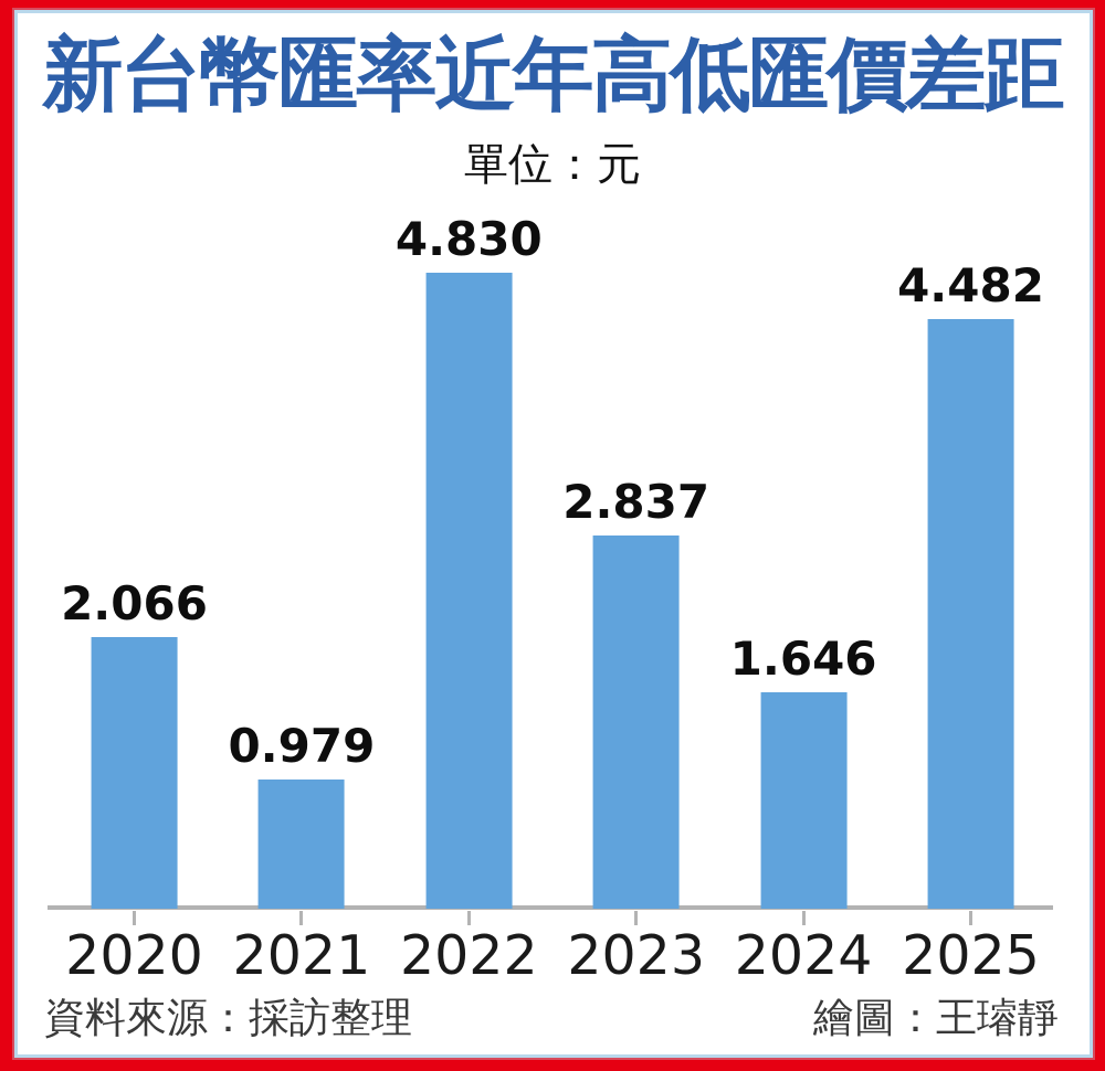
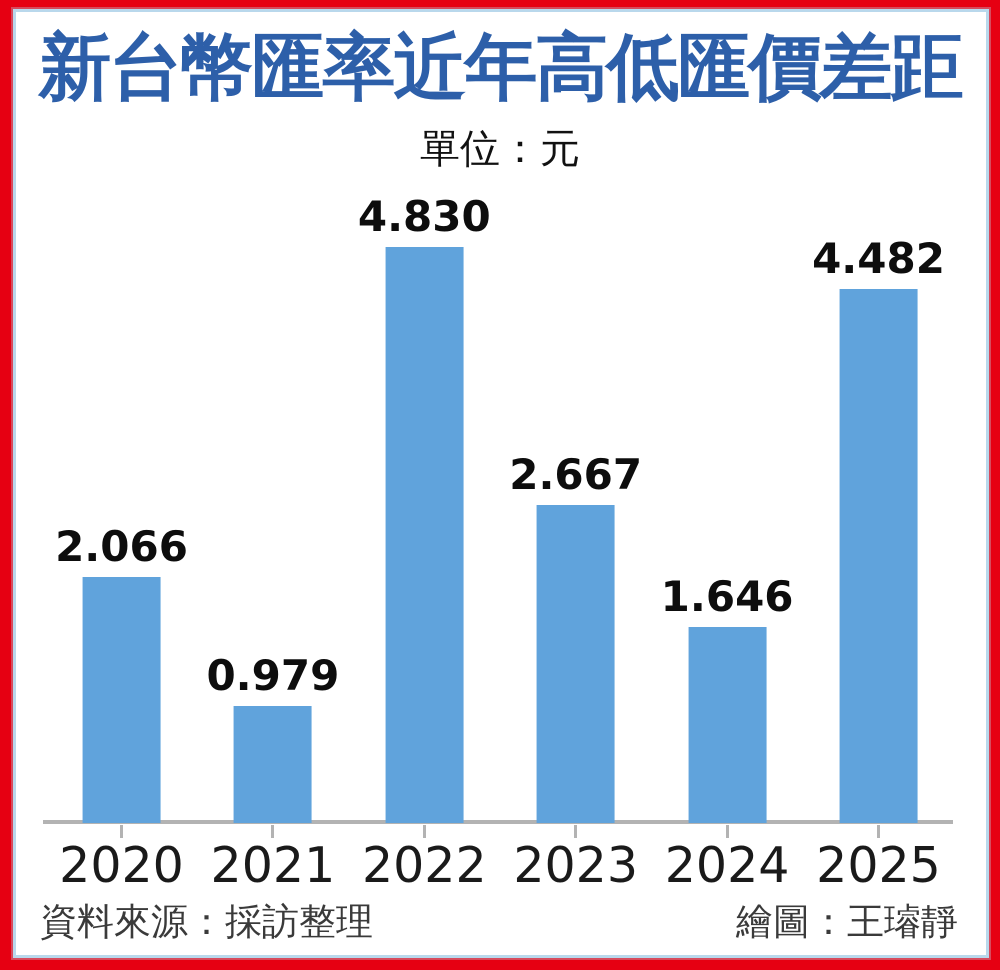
2023: 2.837 -> 2.667
